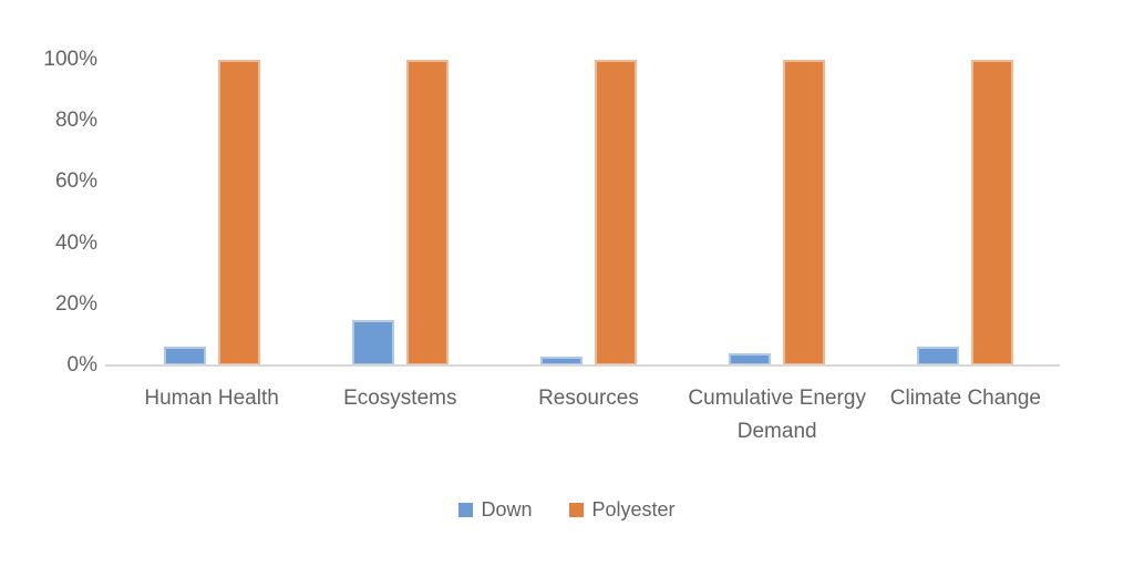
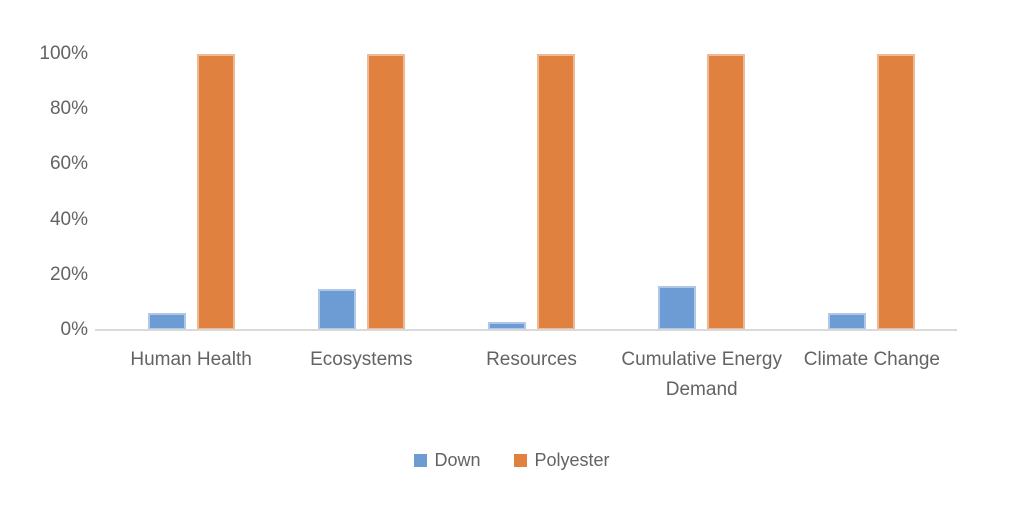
Down/Cumulative Energy Demand: 4% -> 16%
